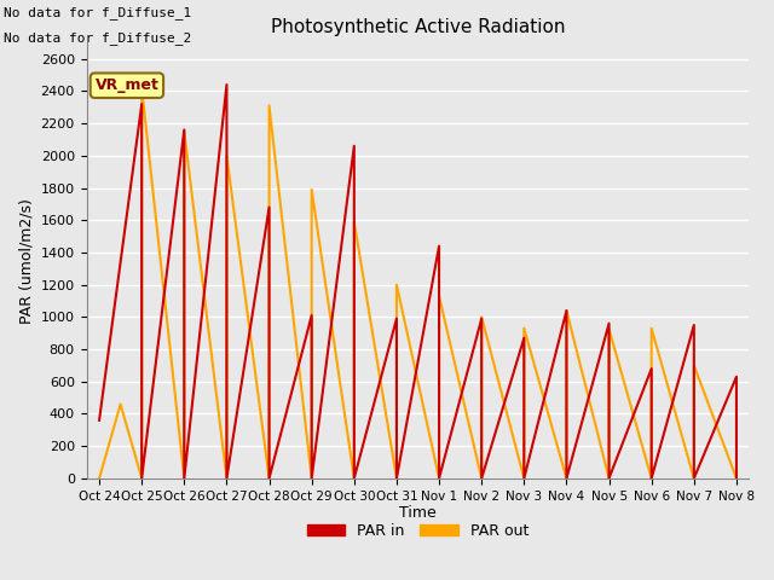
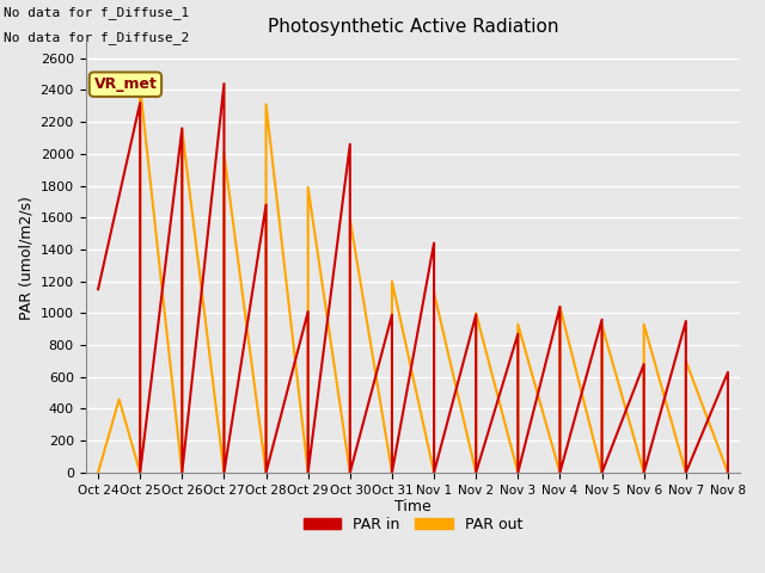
PAR in/Oct 24: 360 -> 1150
